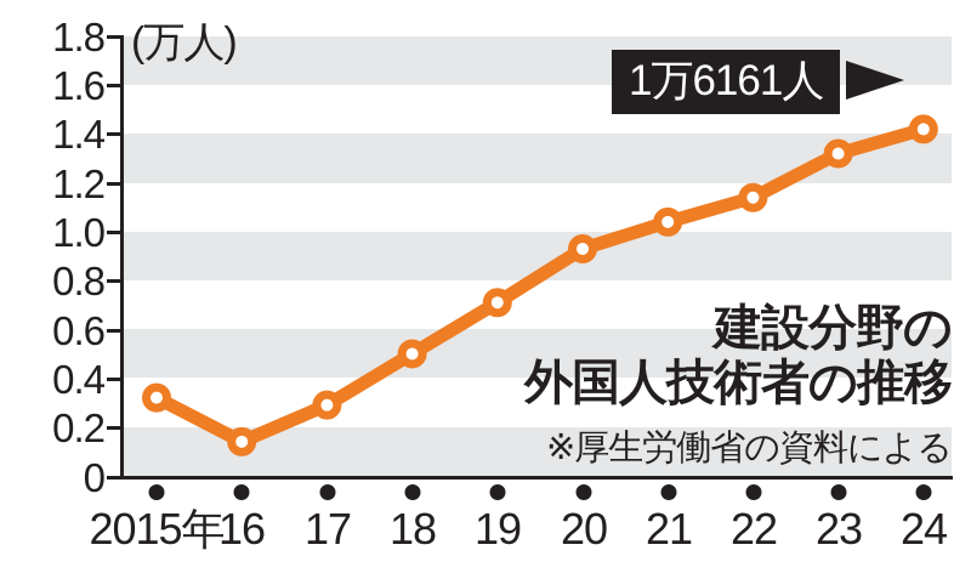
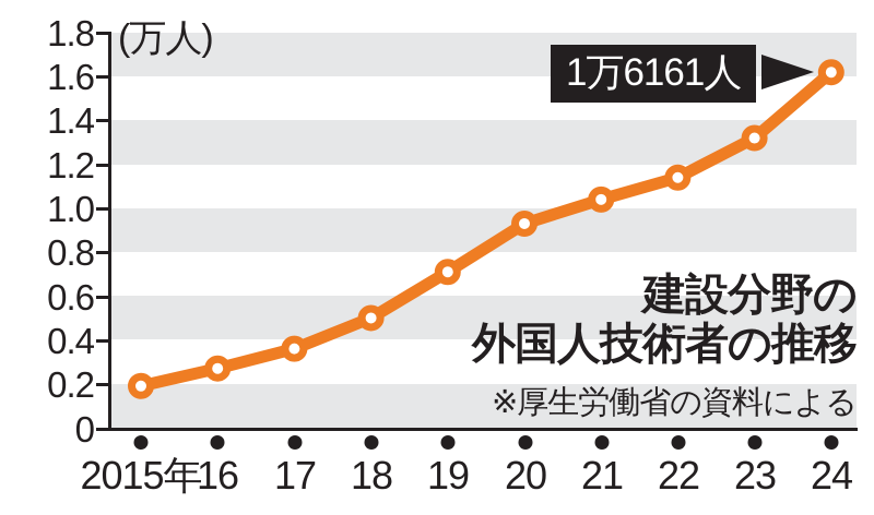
2015年: 0.32 -> 0.19
16: 0.14 -> 0.27
17: 0.29 -> 0.36
24: 1.42 -> 1.62
